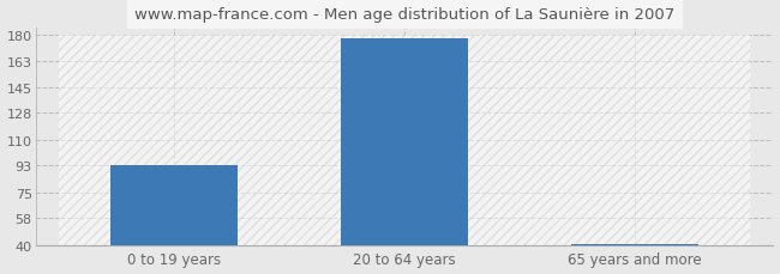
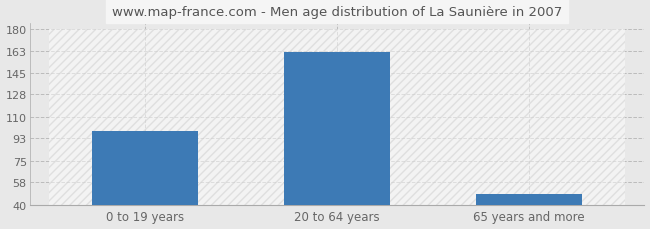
0 to 19 years: 93 -> 99
20 to 64 years: 178 -> 162
65 years and more: 41 -> 49
